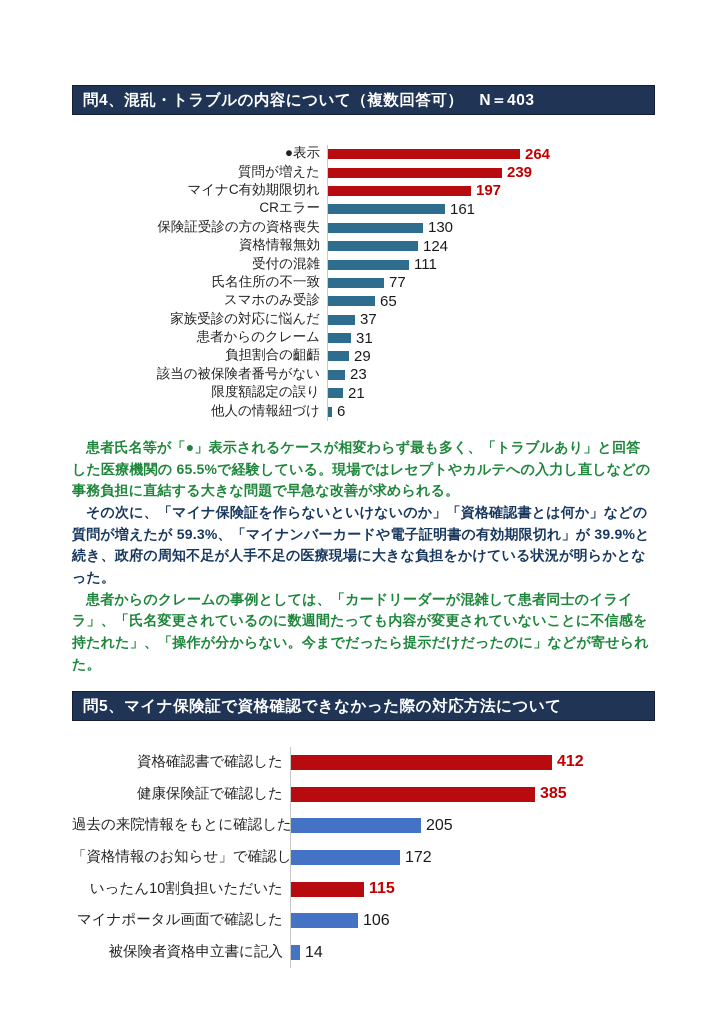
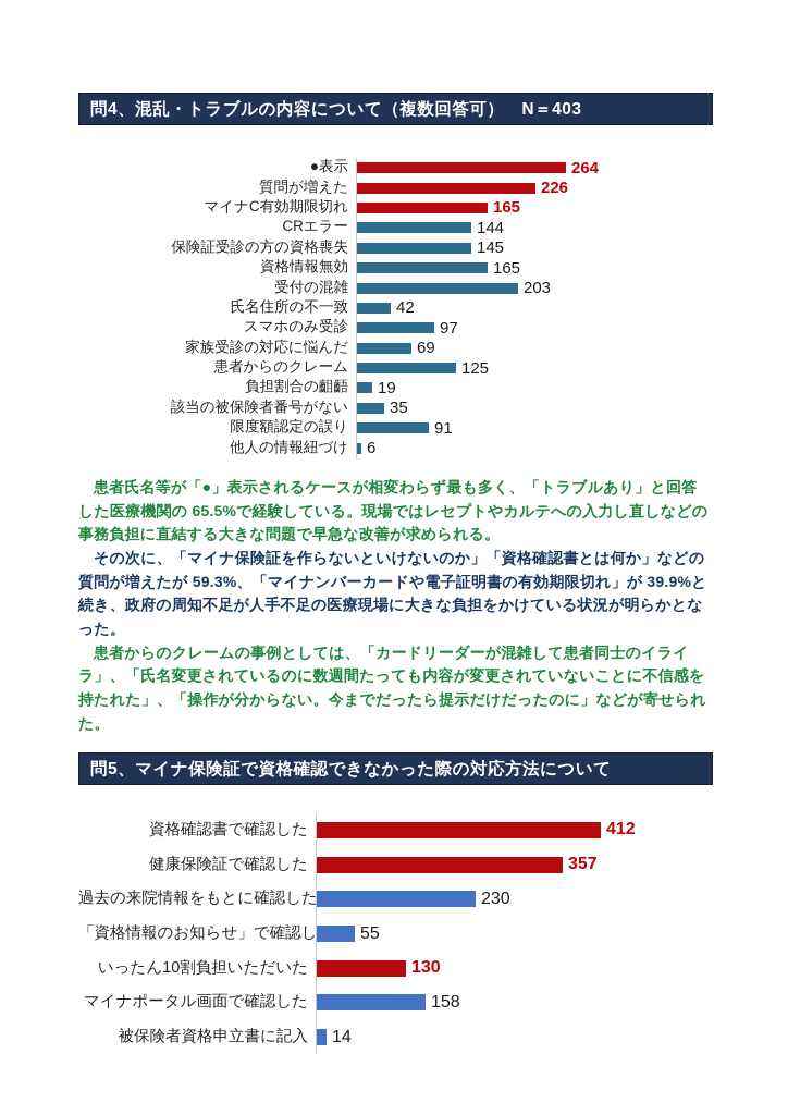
問4、混乱・トラブルの内容について（複数回答可） N＝403/質問が増えた: 239 -> 226
問4、混乱・トラブルの内容について（複数回答可） N＝403/マイナC有効期限切れ: 197 -> 165
問4、混乱・トラブルの内容について（複数回答可） N＝403/CRエラー: 161 -> 144
問4、混乱・トラブルの内容について（複数回答可） N＝403/保険証受診の方の資格喪失: 130 -> 145
問4、混乱・トラブルの内容について（複数回答可） N＝403/資格情報無効: 124 -> 165
問4、混乱・トラブルの内容について（複数回答可） N＝403/受付の混雑: 111 -> 203
問4、混乱・トラブルの内容について（複数回答可） N＝403/氏名住所の不一致: 77 -> 42
問4、混乱・トラブルの内容について（複数回答可） N＝403/スマホのみ受診: 65 -> 97
問4、混乱・トラブルの内容について（複数回答可） N＝403/家族受診の対応に悩んだ: 37 -> 69
問4、混乱・トラブルの内容について（複数回答可） N＝403/患者からのクレーム: 31 -> 125
問4、混乱・トラブルの内容について（複数回答可） N＝403/負担割合の齟齬: 29 -> 19
問4、混乱・トラブルの内容について（複数回答可） N＝403/該当の被保険者番号がない: 23 -> 35
問4、混乱・トラブルの内容について（複数回答可） N＝403/限度額認定の誤り: 21 -> 91
問5、マイナ保険証で資格確認できなかった際の対応方法について/健康保険証で確認した: 385 -> 357
問5、マイナ保険証で資格確認できなかった際の対応方法について/過去の来院情報をもとに確認した: 205 -> 230
問5、マイナ保険証で資格確認できなかった際の対応方法について/「資格情報のお知らせ」で確認した: 172 -> 55
問5、マイナ保険証で資格確認できなかった際の対応方法について/いったん10割負担いただいた: 115 -> 130
問5、マイナ保険証で資格確認できなかった際の対応方法について/マイナポータル画面で確認した: 106 -> 158
